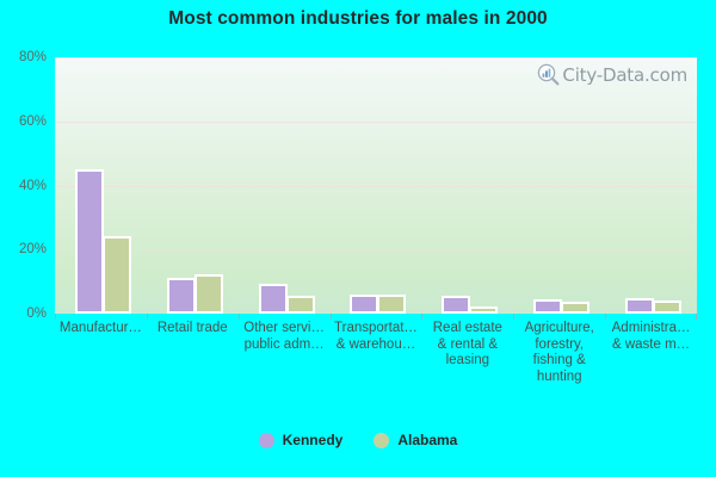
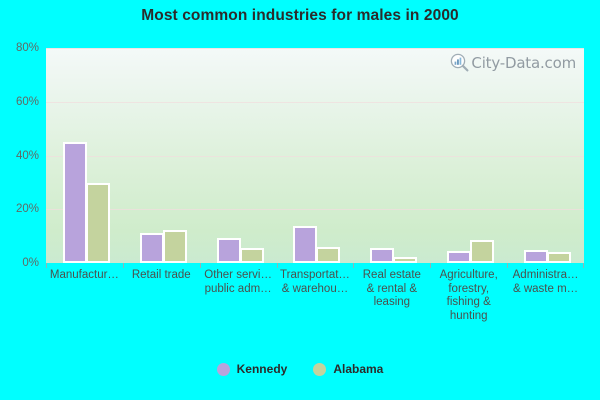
Alabama/Manufactur…: 24% -> 29%
Kennedy/Transportat… & warehou…: 5% -> 13%
Alabama/Agriculture, forestry, fishing & hunting: 3% -> 8%
